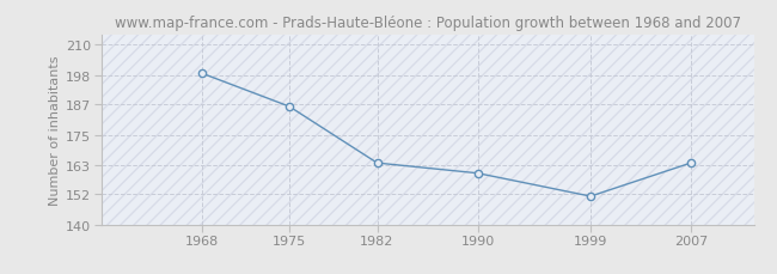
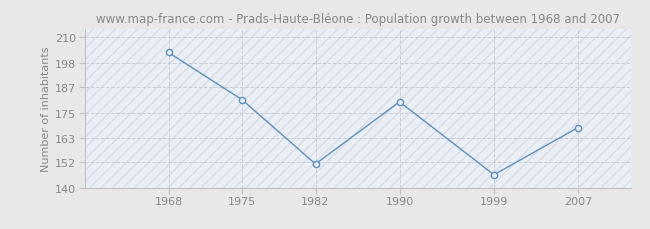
1968: 199 -> 203
1975: 186 -> 181
1982: 164 -> 151
1990: 160 -> 180
1999: 151 -> 146
2007: 164 -> 168
